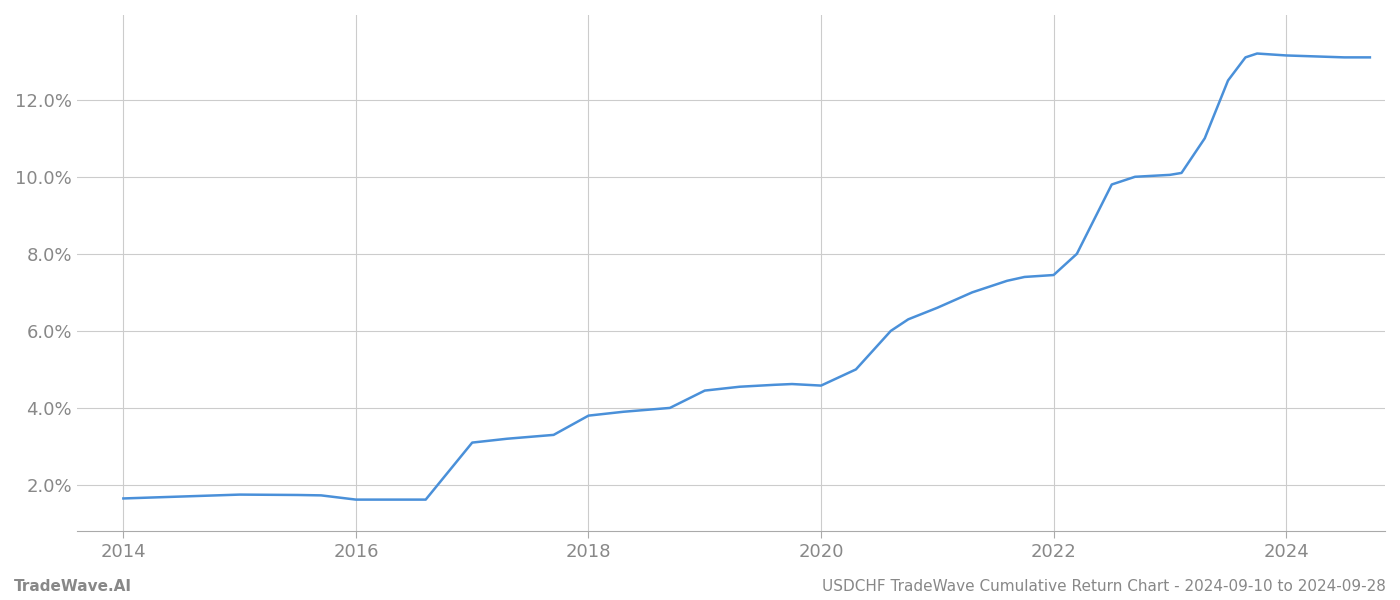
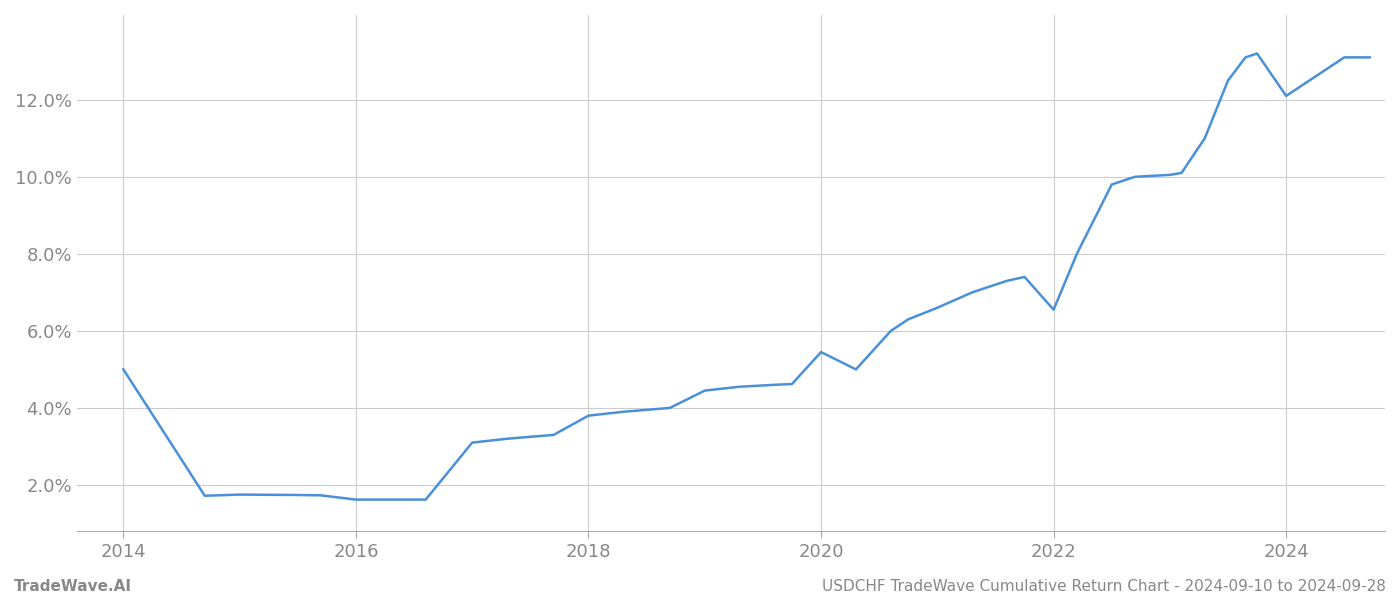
2014: 1.65% -> 5.00%
2020: 4.58% -> 5.45%
2022: 7.45% -> 6.55%
2024: 13.15% -> 12.10%
